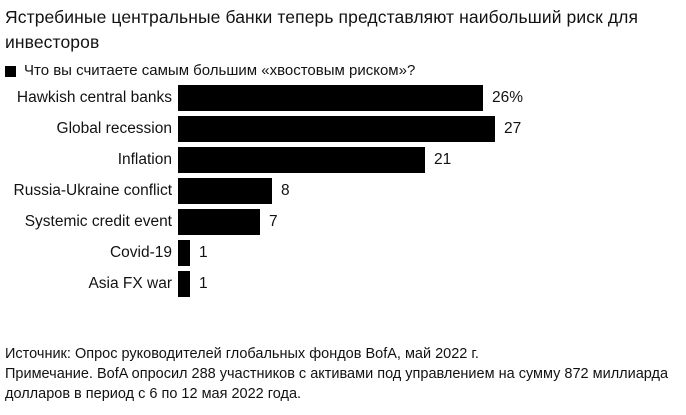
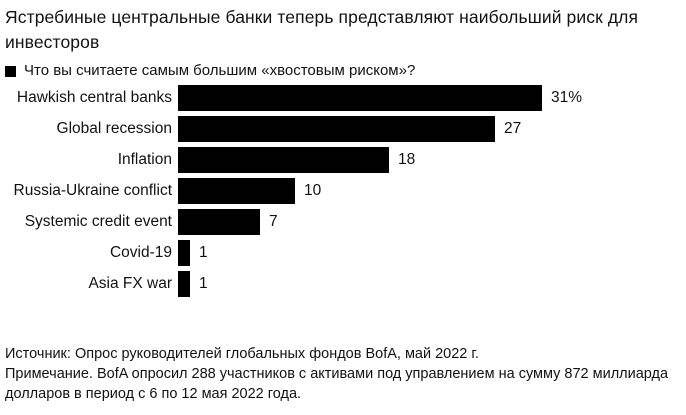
Hawkish central banks: 26% -> 31%
Inflation: 21 -> 18
Russia-Ukraine conflict: 8 -> 10
